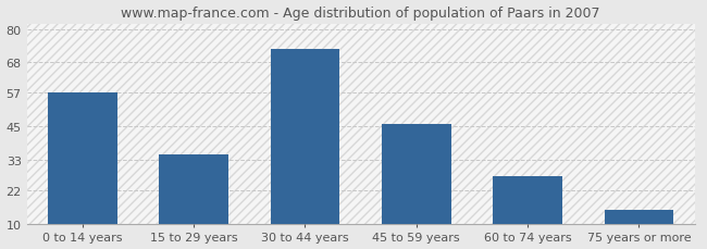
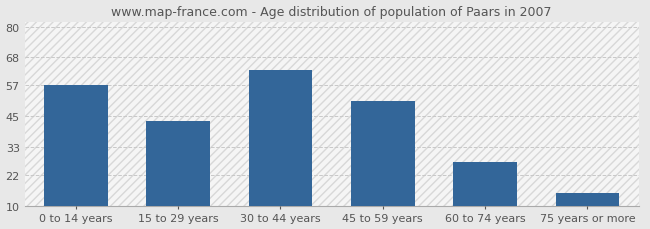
15 to 29 years: 35 -> 43
30 to 44 years: 73 -> 63
45 to 59 years: 46 -> 51
